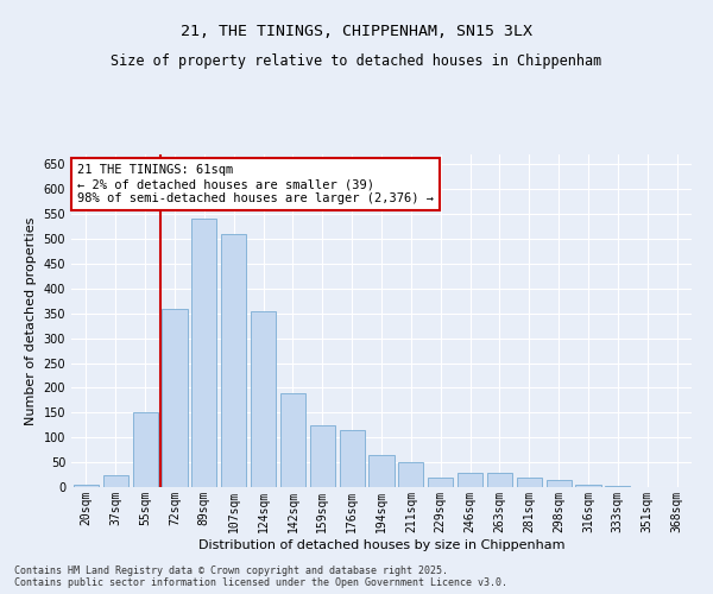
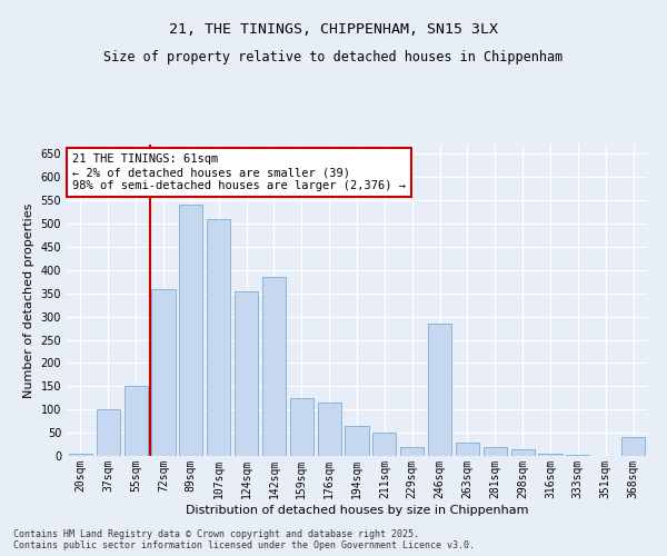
37sqm: 25 -> 100
142sqm: 190 -> 385
246sqm: 28 -> 285
368sqm: 1 -> 40
